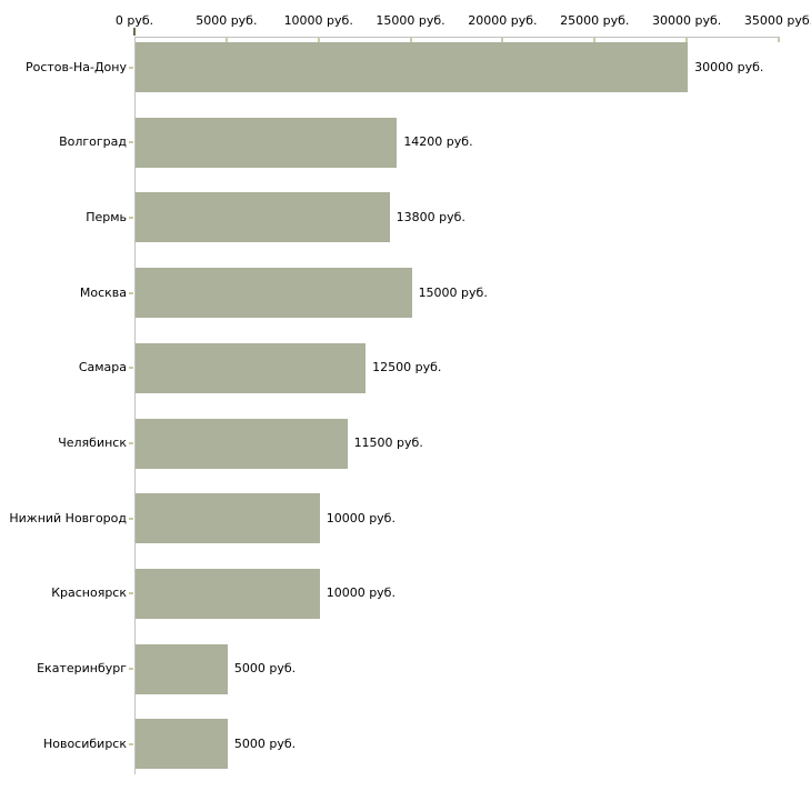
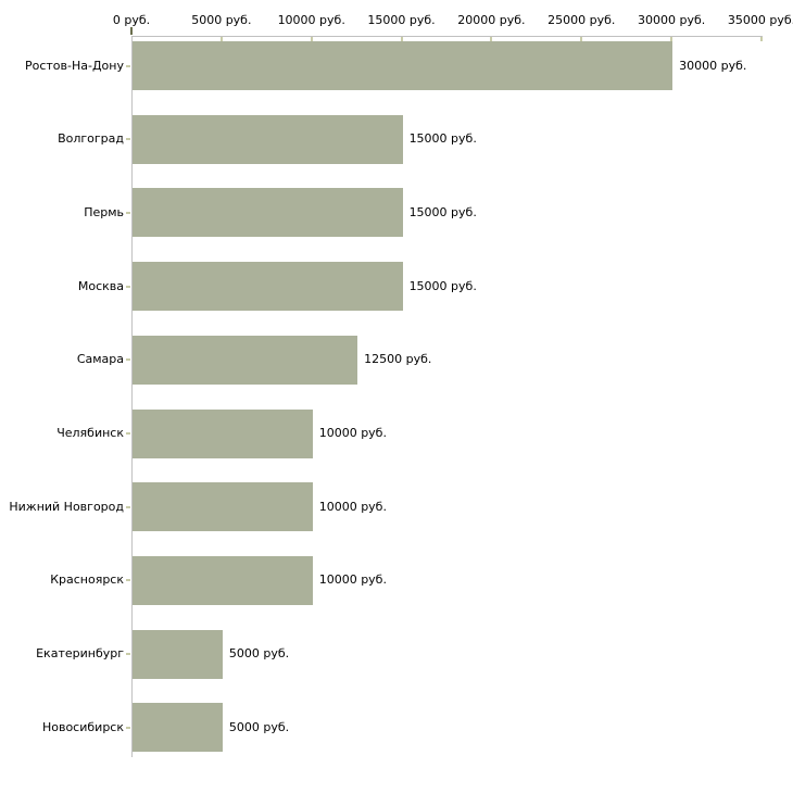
Волгоград: 14200 -> 15000
Пермь: 13800 -> 15000
Челябинск: 11500 -> 10000
